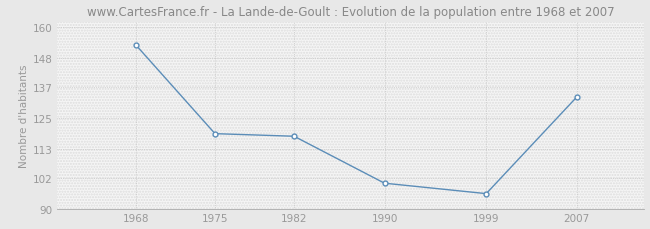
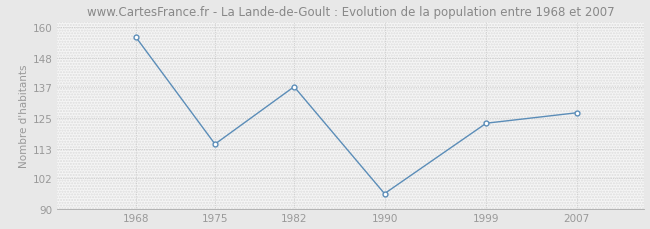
1968: 153 -> 156
1975: 119 -> 115
1982: 118 -> 137
1990: 100 -> 96
1999: 96 -> 123
2007: 133 -> 127
